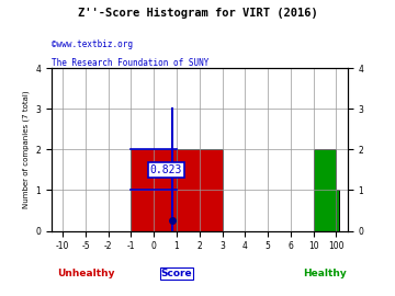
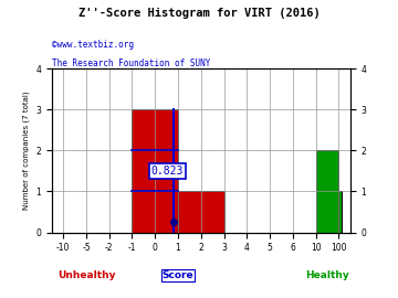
0: 2 -> 3
2: 2 -> 1
